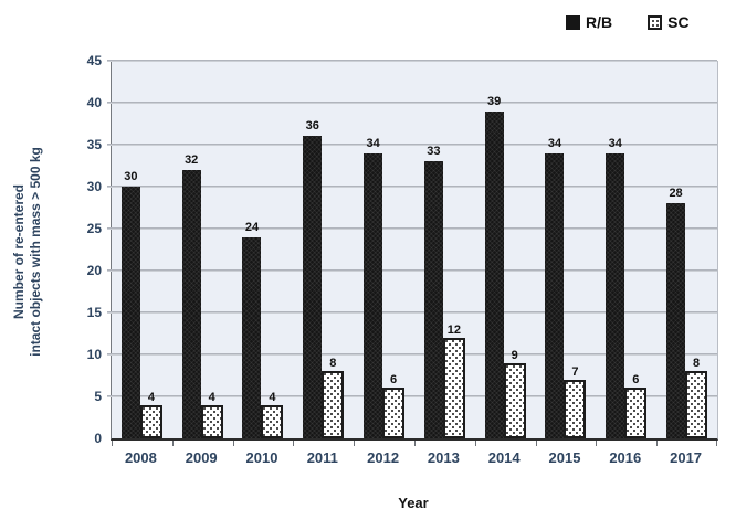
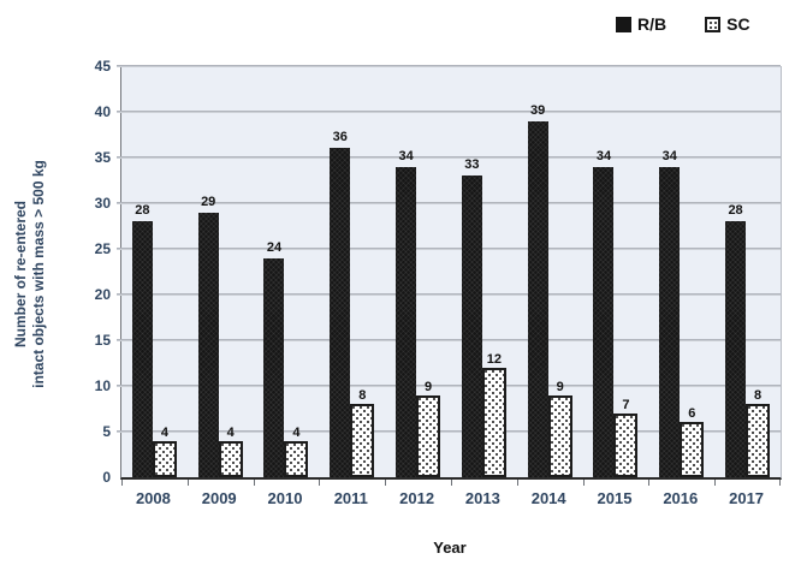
R/B/2008: 30 -> 28
R/B/2009: 32 -> 29
SC/2012: 6 -> 9
